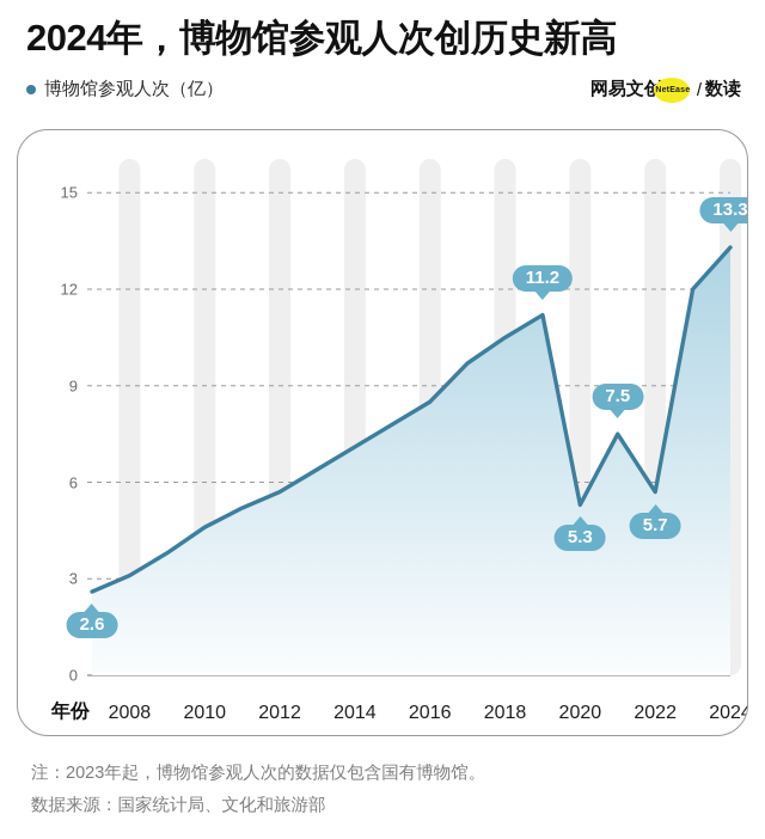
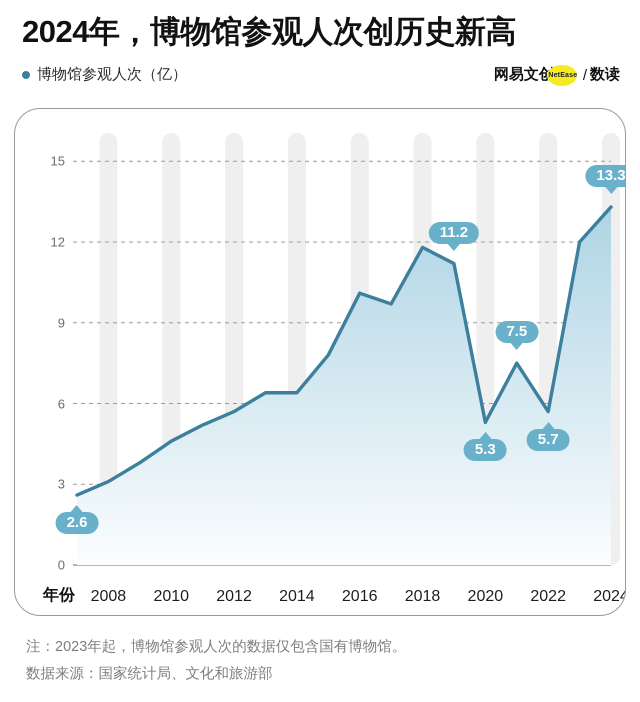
2014: 7.1 -> 6.4
2016: 8.5 -> 10.1
2018: 10.5 -> 11.8
